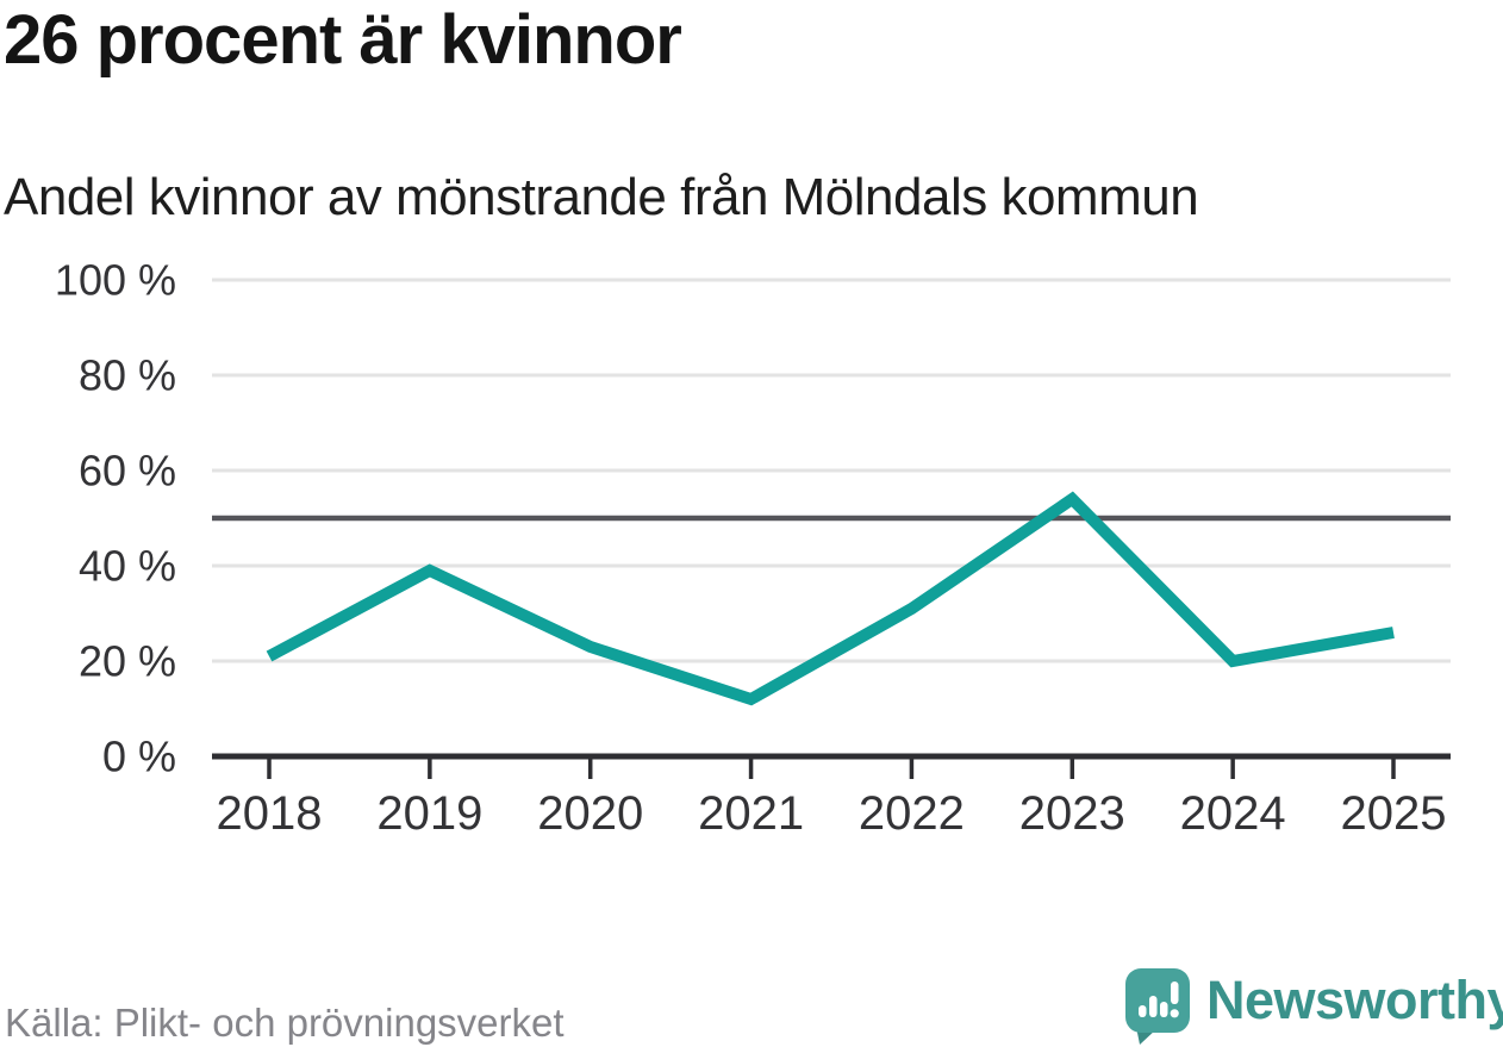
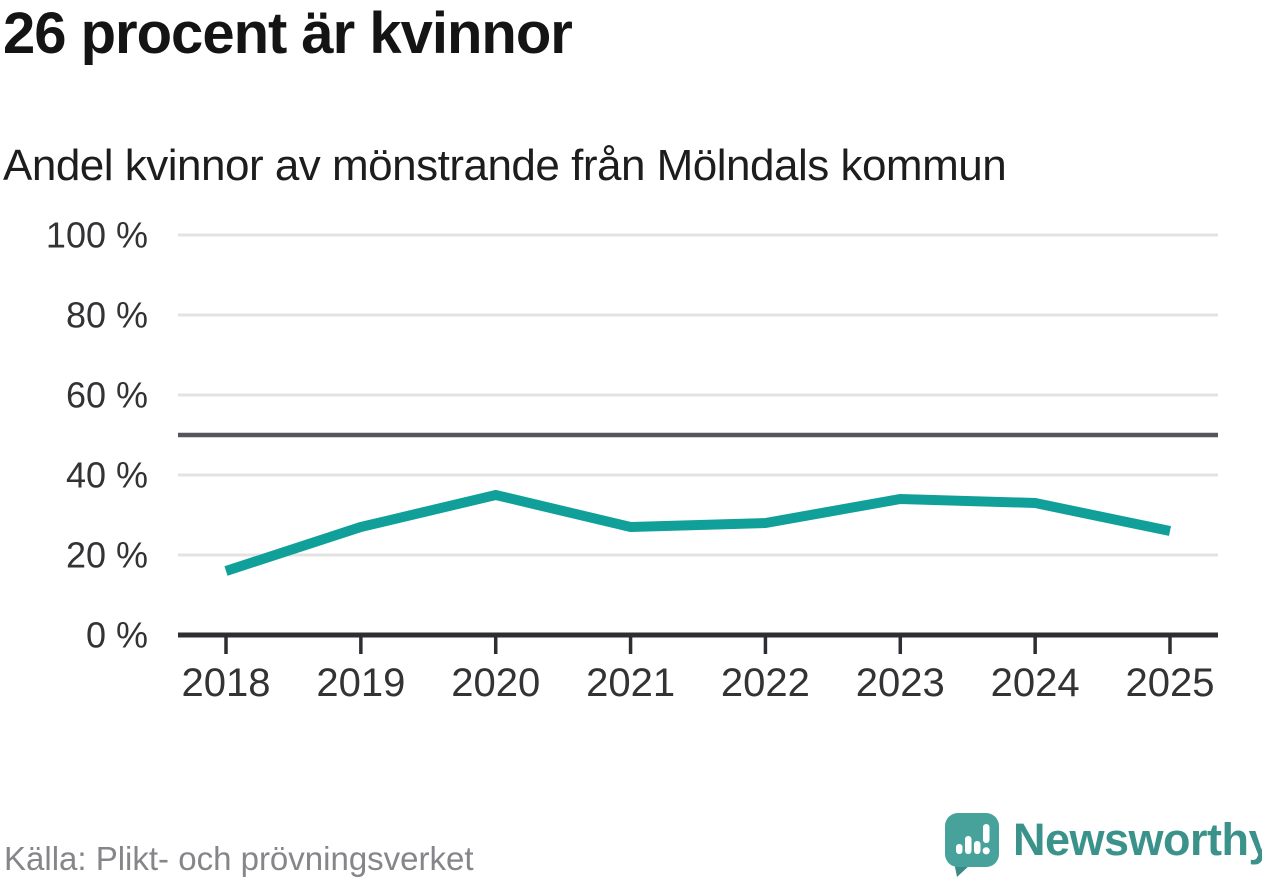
2018: 21% -> 16%
2019: 39% -> 27%
2020: 23% -> 35%
2021: 12% -> 27%
2022: 31% -> 28%
2023: 54% -> 34%
2024: 20% -> 33%
